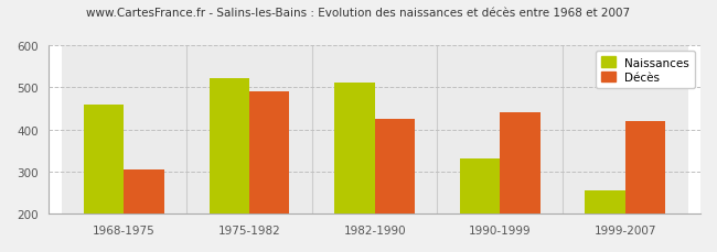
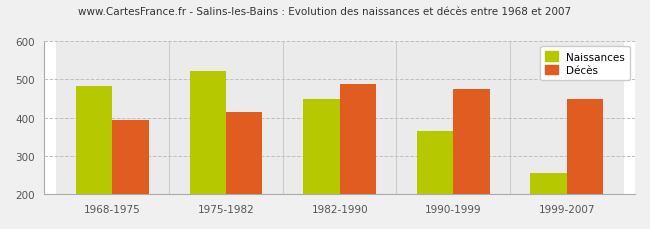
Naissances/1968-1975: 460 -> 483
Décès/1968-1975: 305 -> 393
Décès/1975-1982: 490 -> 415
Naissances/1982-1990: 510 -> 449
Décès/1982-1990: 425 -> 488
Naissances/1990-1999: 330 -> 364
Décès/1990-1999: 440 -> 476
Décès/1999-2007: 420 -> 449
